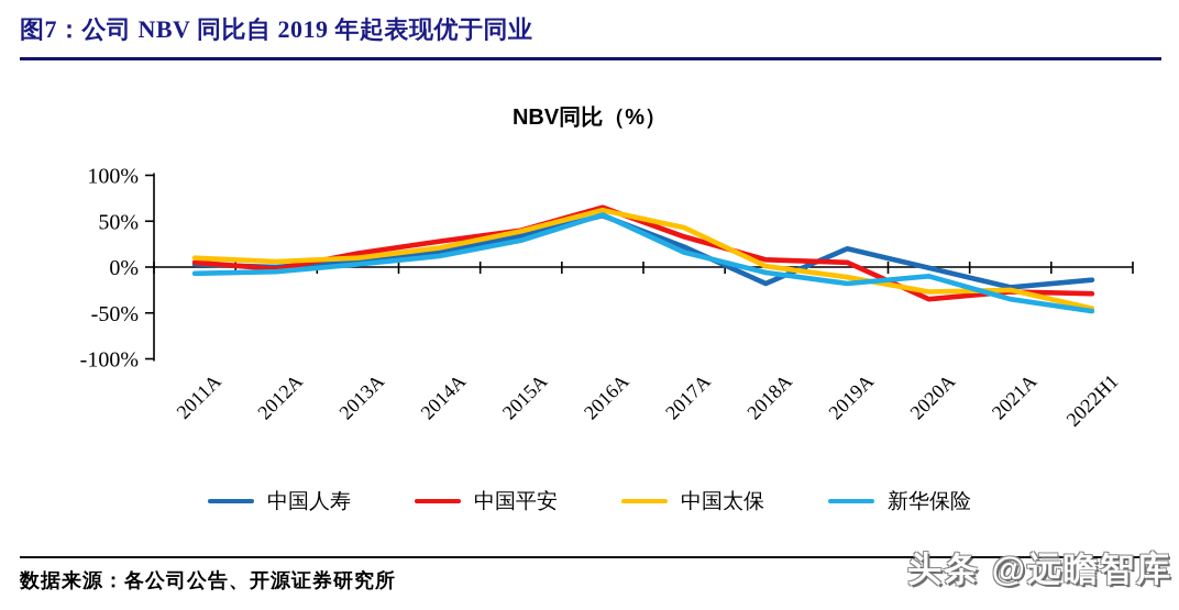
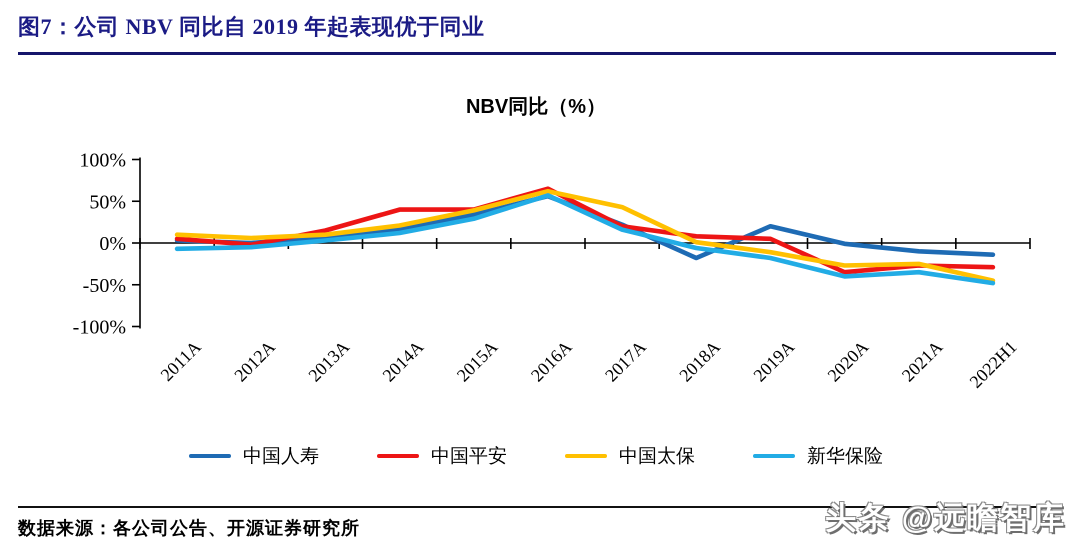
中国平安/2014A: 30% -> 40%
中国平安/2017A: 30% -> 20%
新华保险/2020A: -10% -> -40%
中国人寿/2021A: -20% -> -10%
